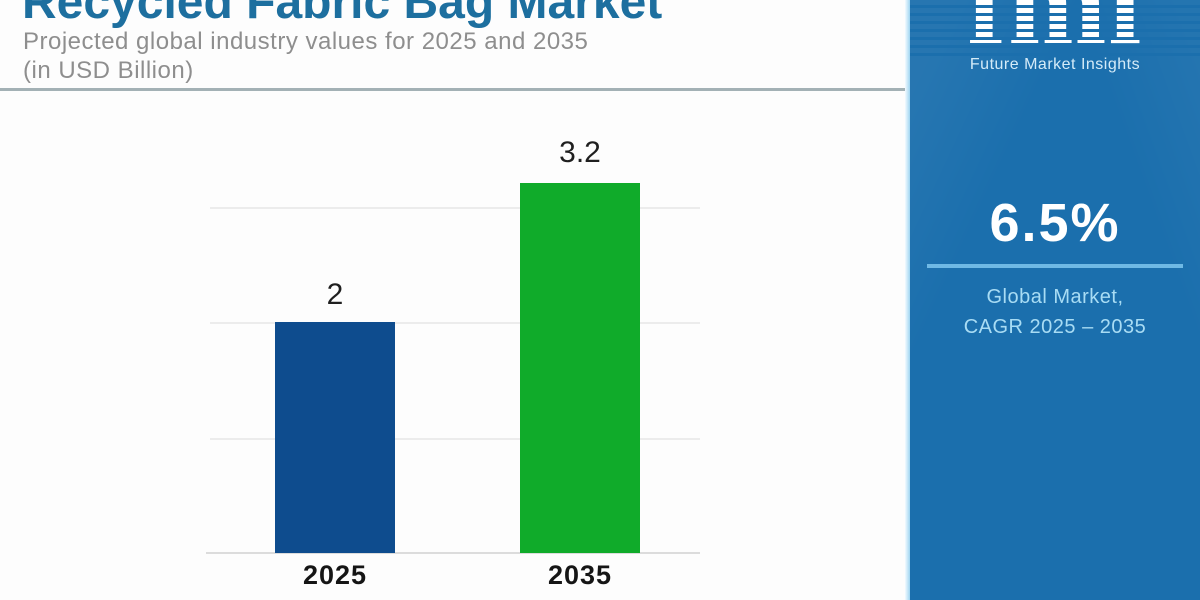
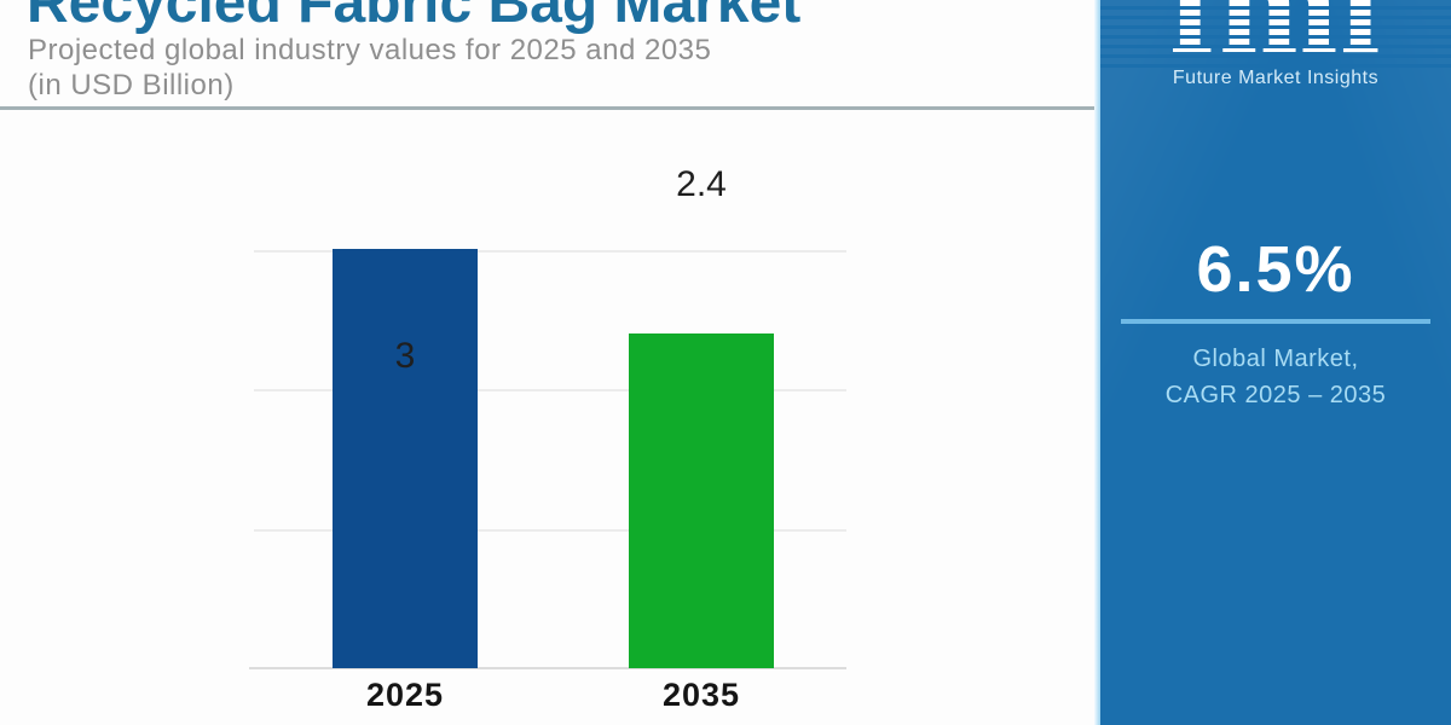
2025: 2 -> 3
2035: 3.2 -> 2.4
